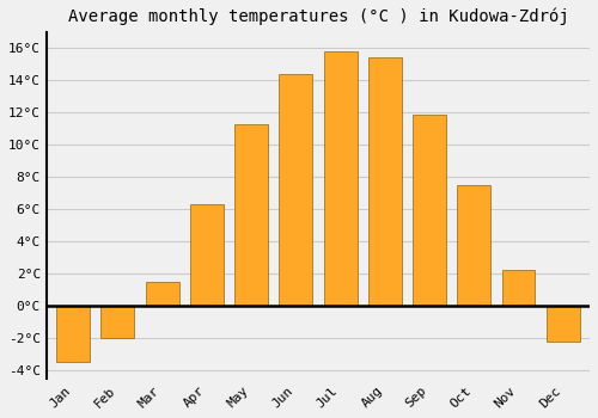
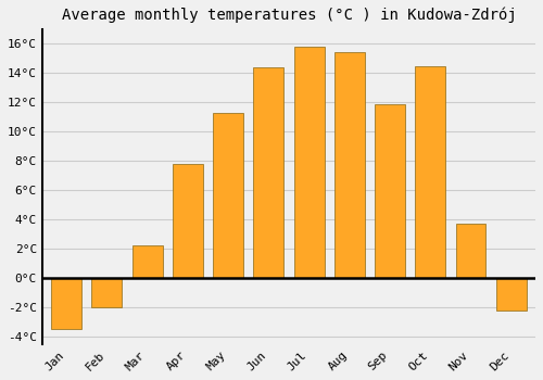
Mar: 1.5°C -> 2.2°C
Apr: 6.3°C -> 7.8°C
Oct: 7.5°C -> 14.5°C
Nov: 2.2°C -> 3.7°C
